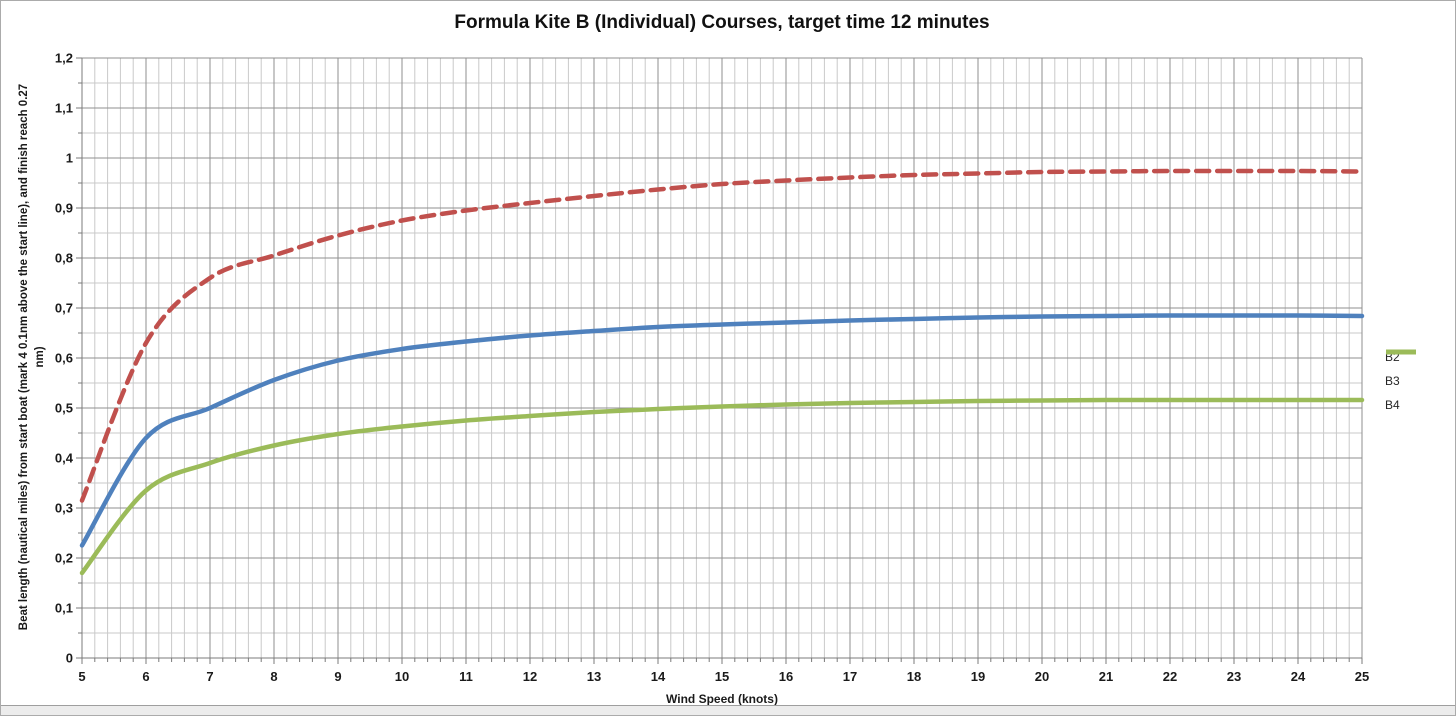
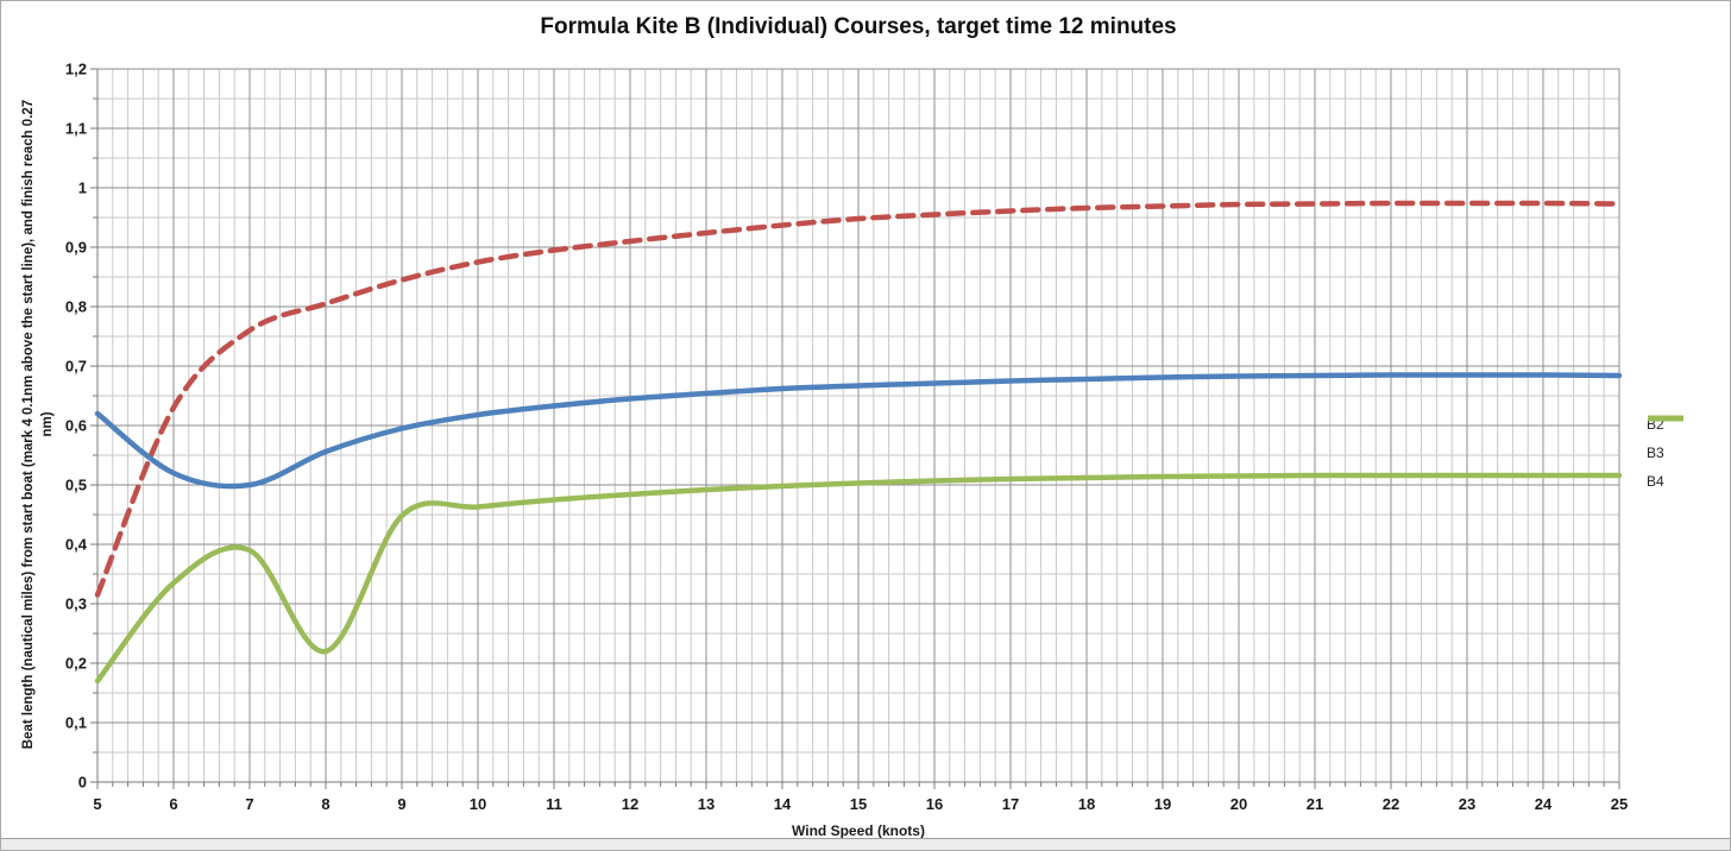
B3/5: 0,23 -> 0,62
B3/6: 0,44 -> 0,52
B4/8: 0,42 -> 0,22
